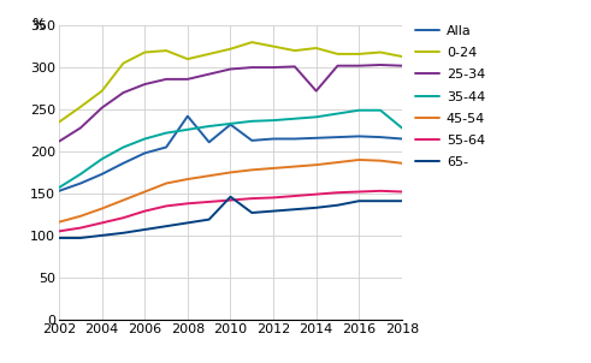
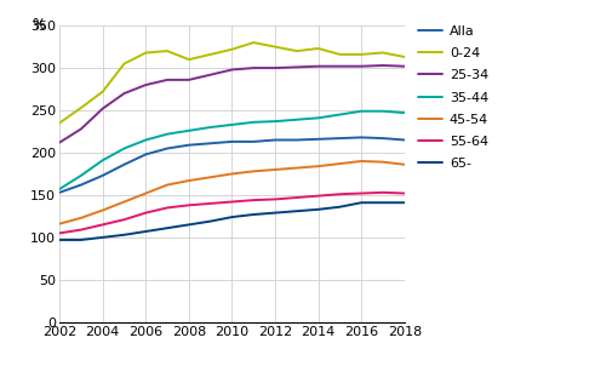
Alla/2008: 242 -> 209
Alla/2010: 232 -> 213
65-/2010: 146 -> 124
25-34/2014: 272 -> 302
35-44/2018: 228 -> 247
